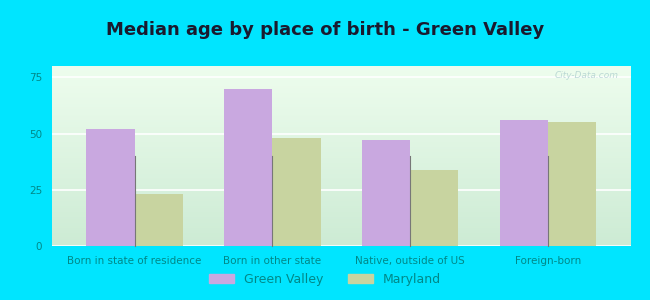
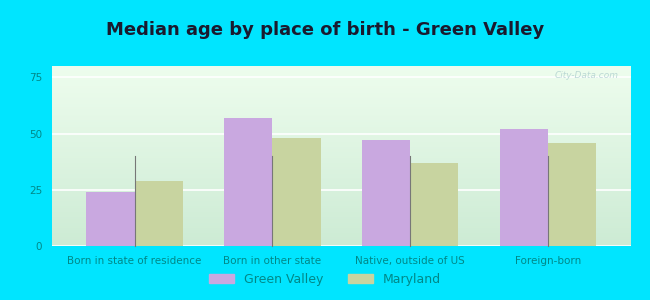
Green Valley/Born in state of residence: 52 -> 24
Maryland/Born in state of residence: 23 -> 29
Green Valley/Born in other state: 70 -> 57
Maryland/Native, outside of US: 34 -> 37
Green Valley/Foreign-born: 56 -> 52
Maryland/Foreign-born: 55 -> 46
